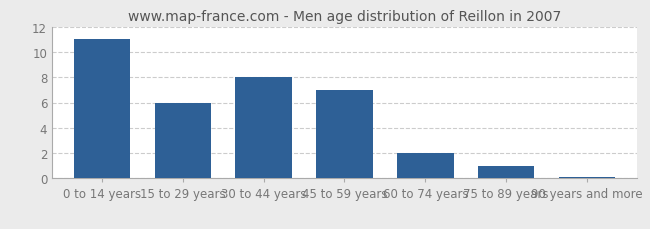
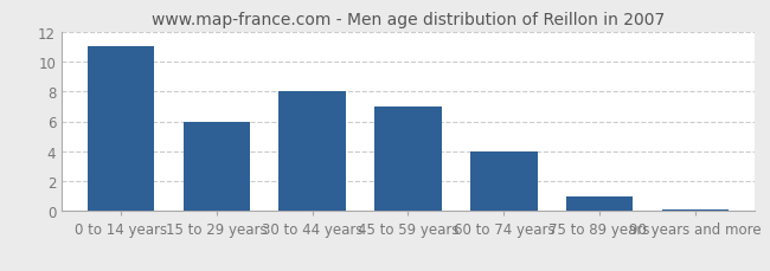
60 to 74 years: 2.0 -> 4.0
